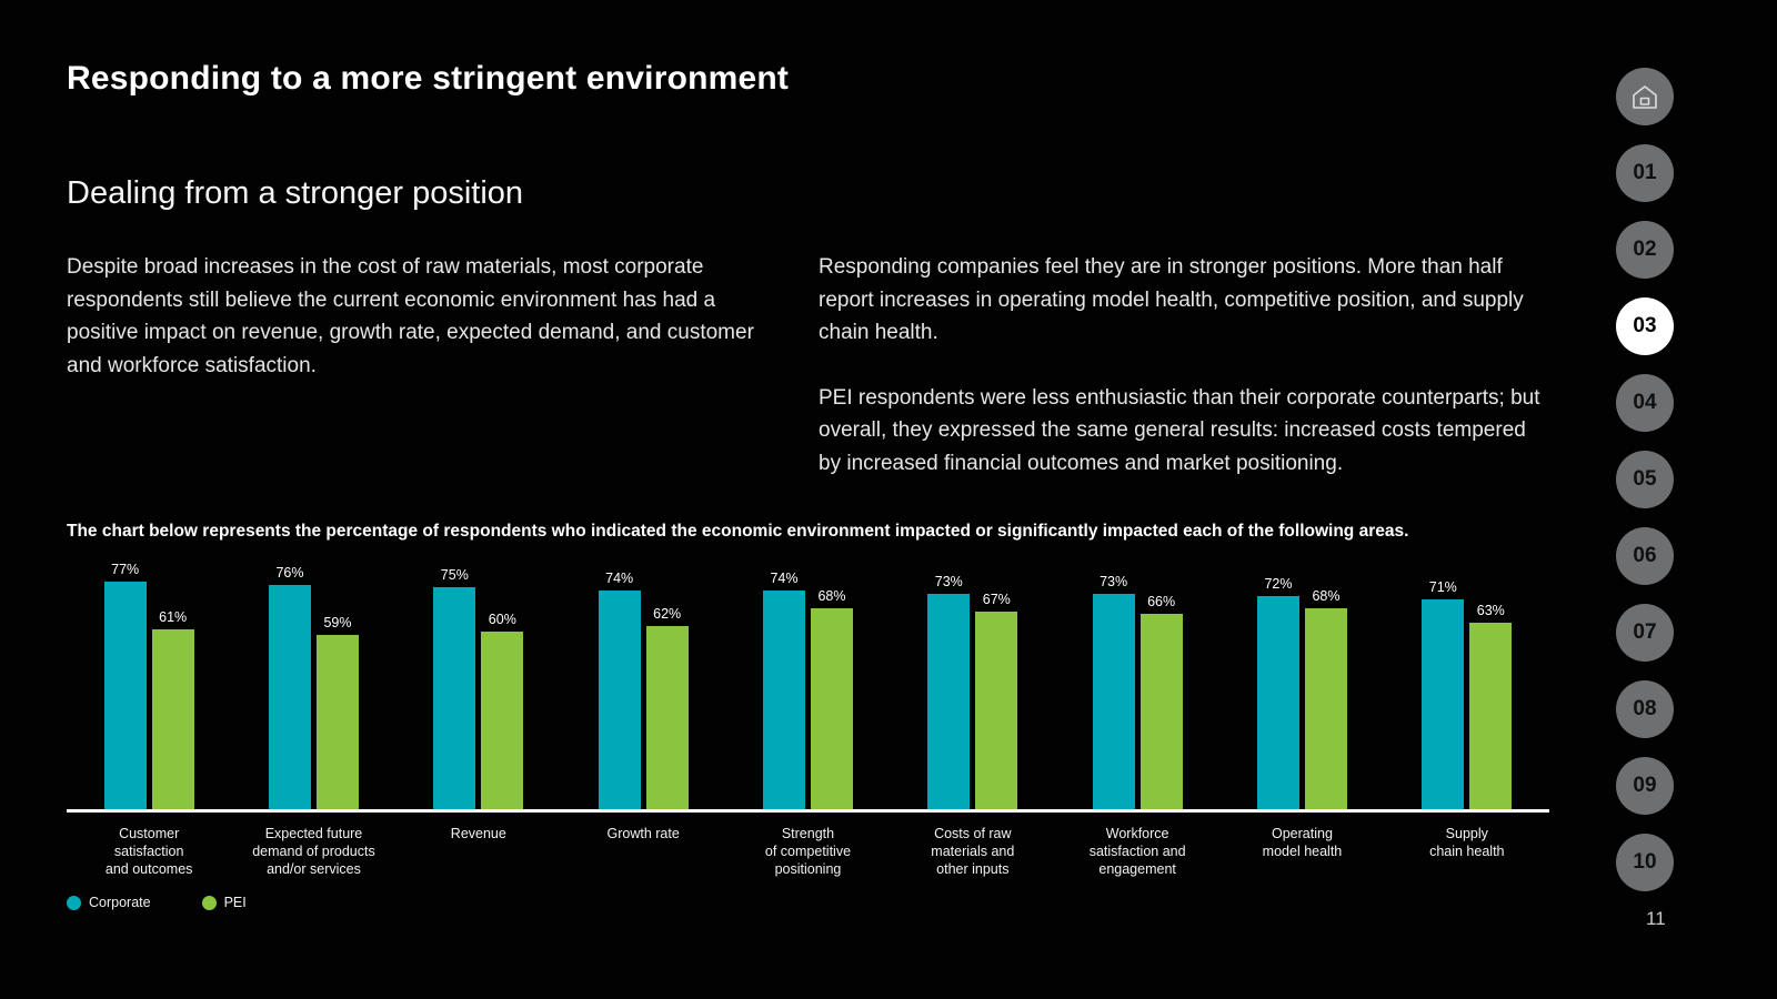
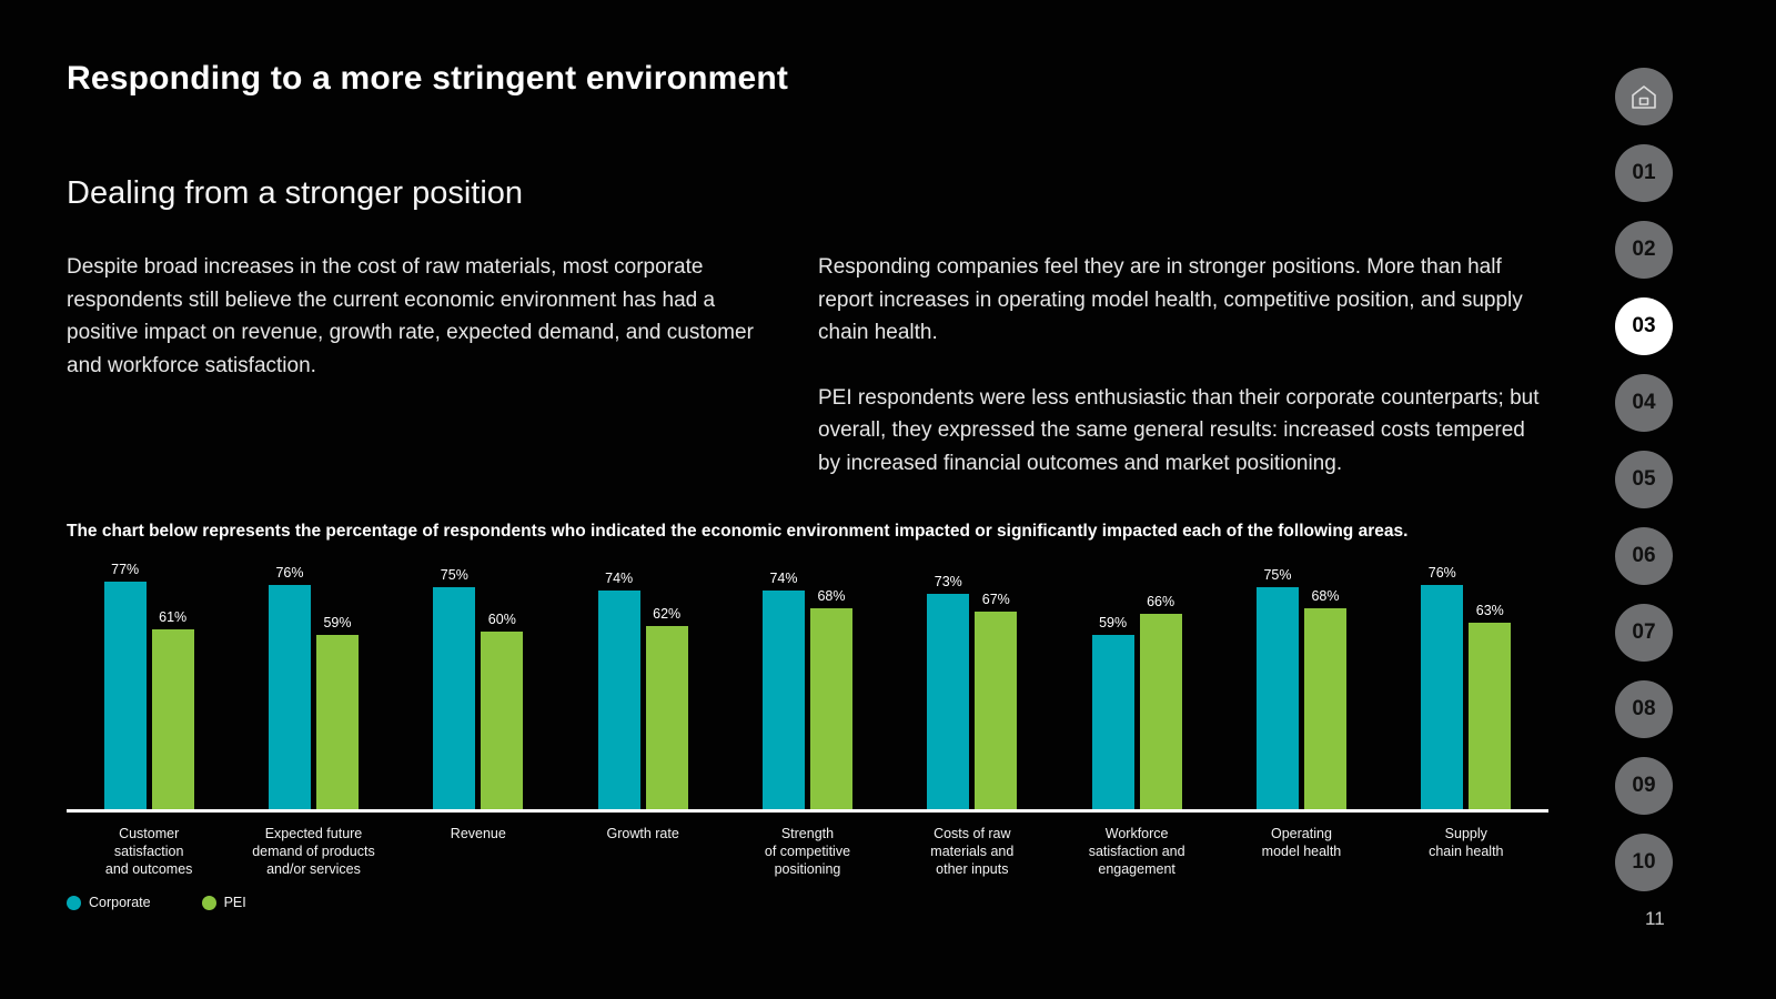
Corporate/Workforce satisfaction and engagement: 73% -> 59%
Corporate/Operating model health: 72% -> 75%
Corporate/Supply chain health: 71% -> 76%
